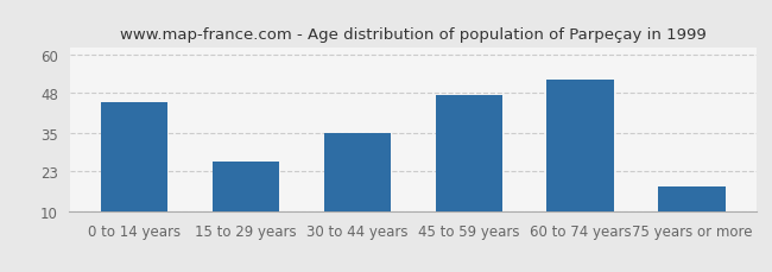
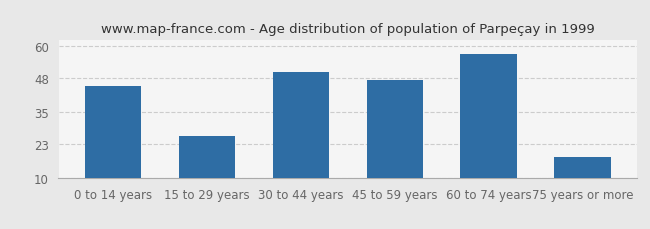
30 to 44 years: 35 -> 50
60 to 74 years: 52 -> 57
